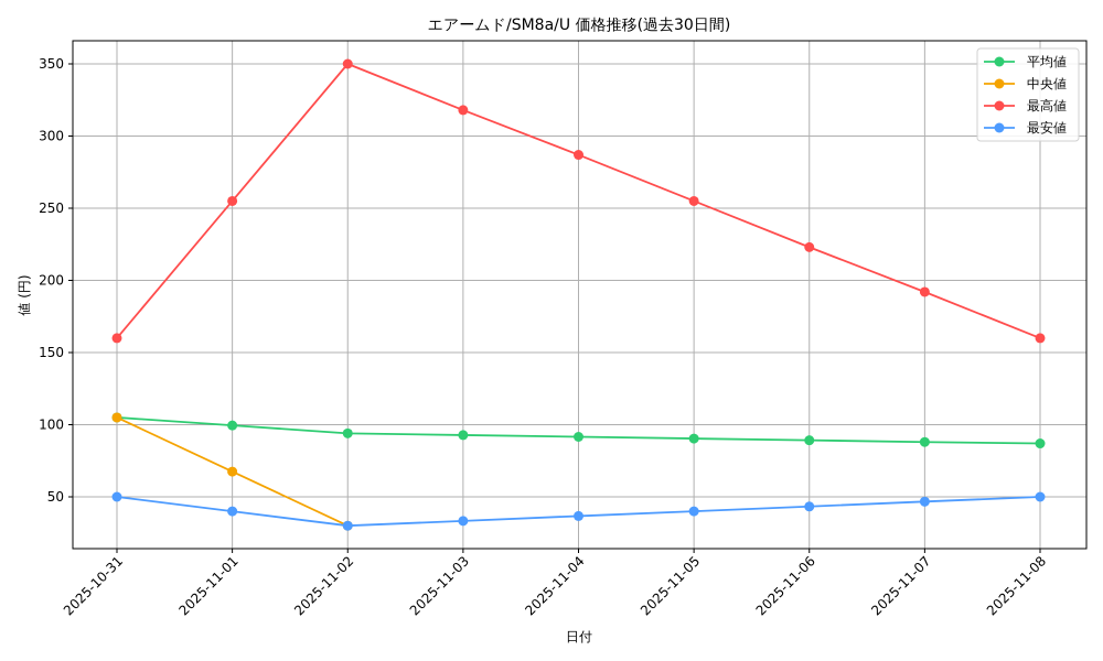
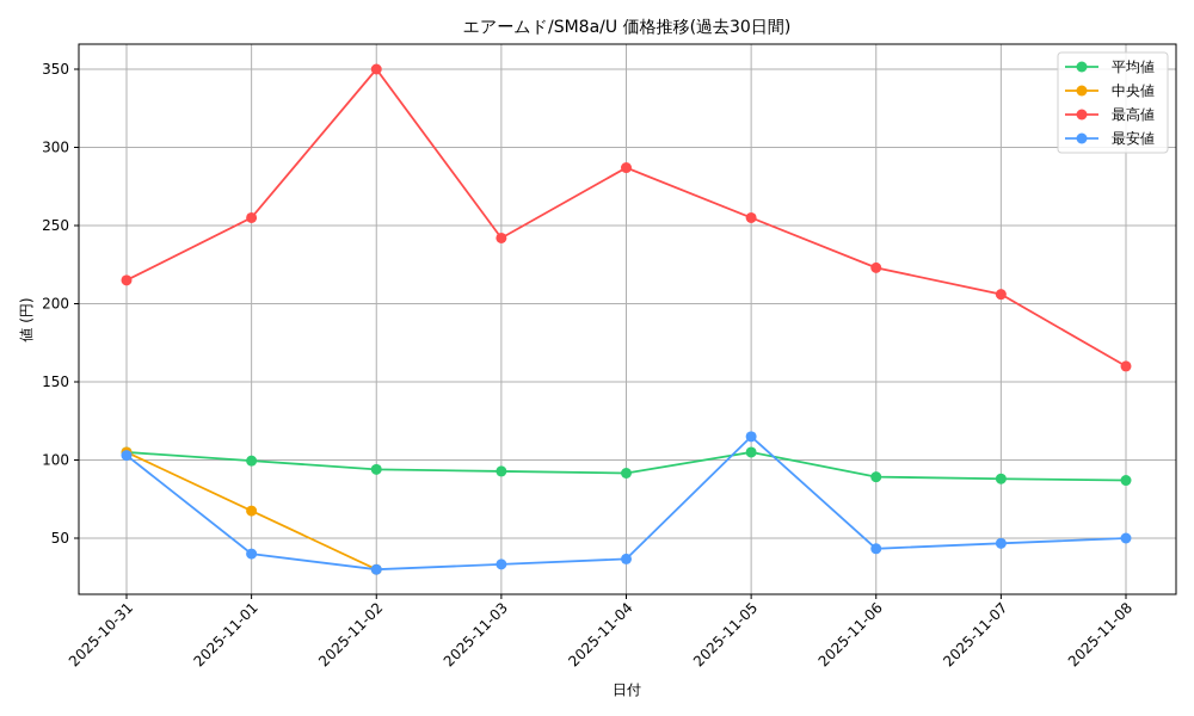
最高値/2025-10-31: 160 -> 215
最安値/2025-10-31: 50 -> 103
最高値/2025-11-03: 318 -> 242
平均値/2025-11-05: 90 -> 105
最安値/2025-11-05: 40 -> 115
最高値/2025-11-07: 192 -> 206
